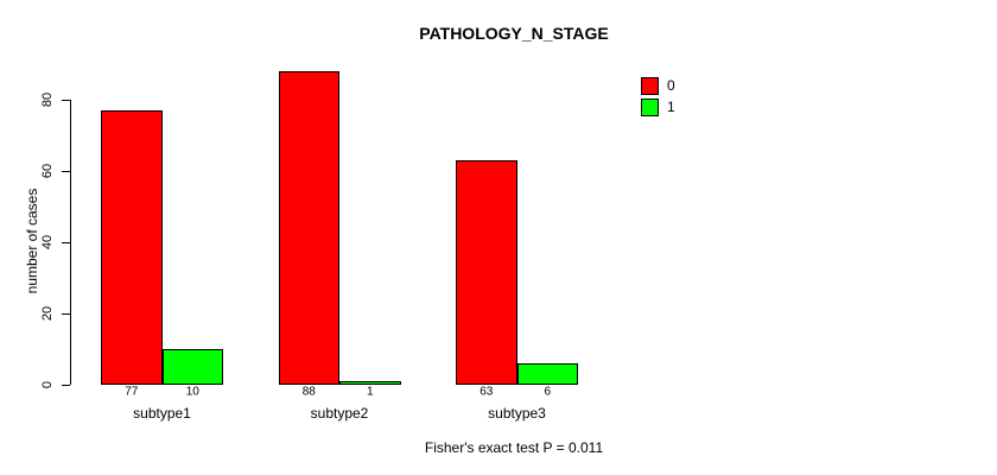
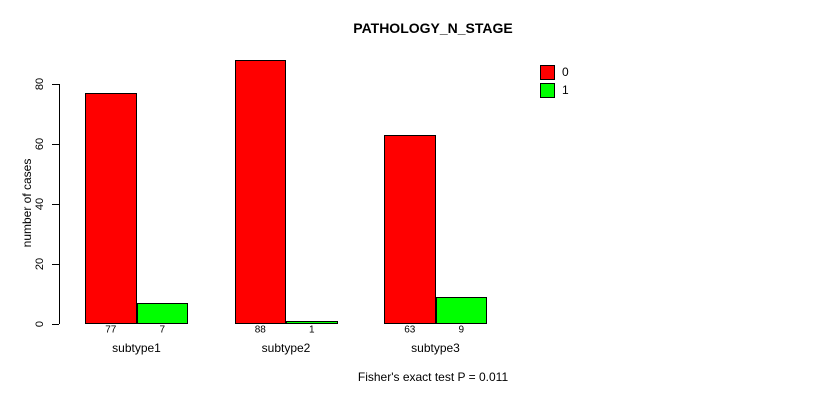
1/subtype1: 10 -> 7
1/subtype3: 6 -> 9
